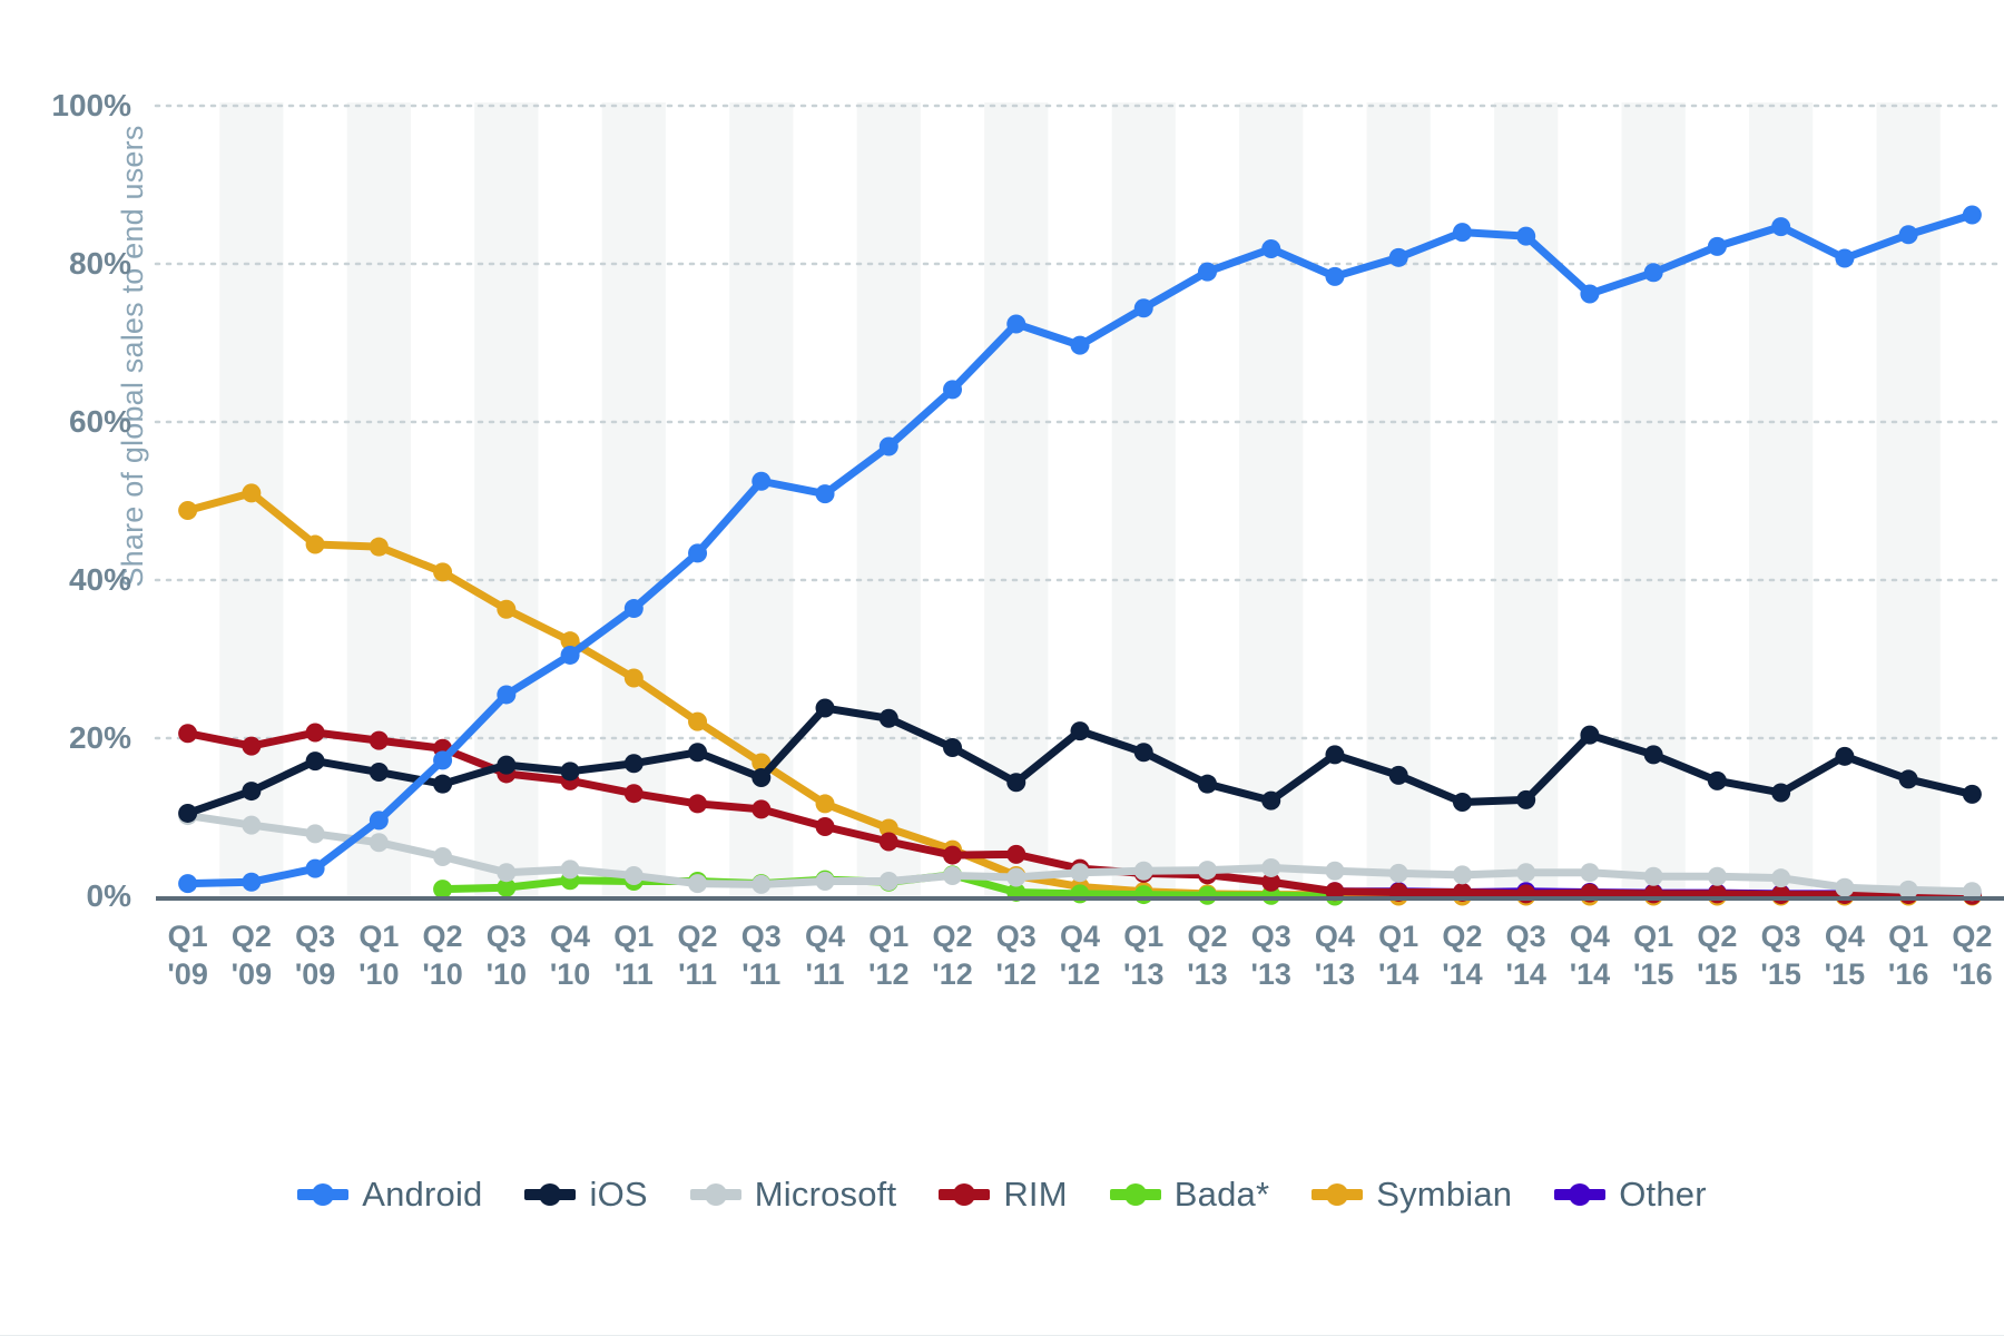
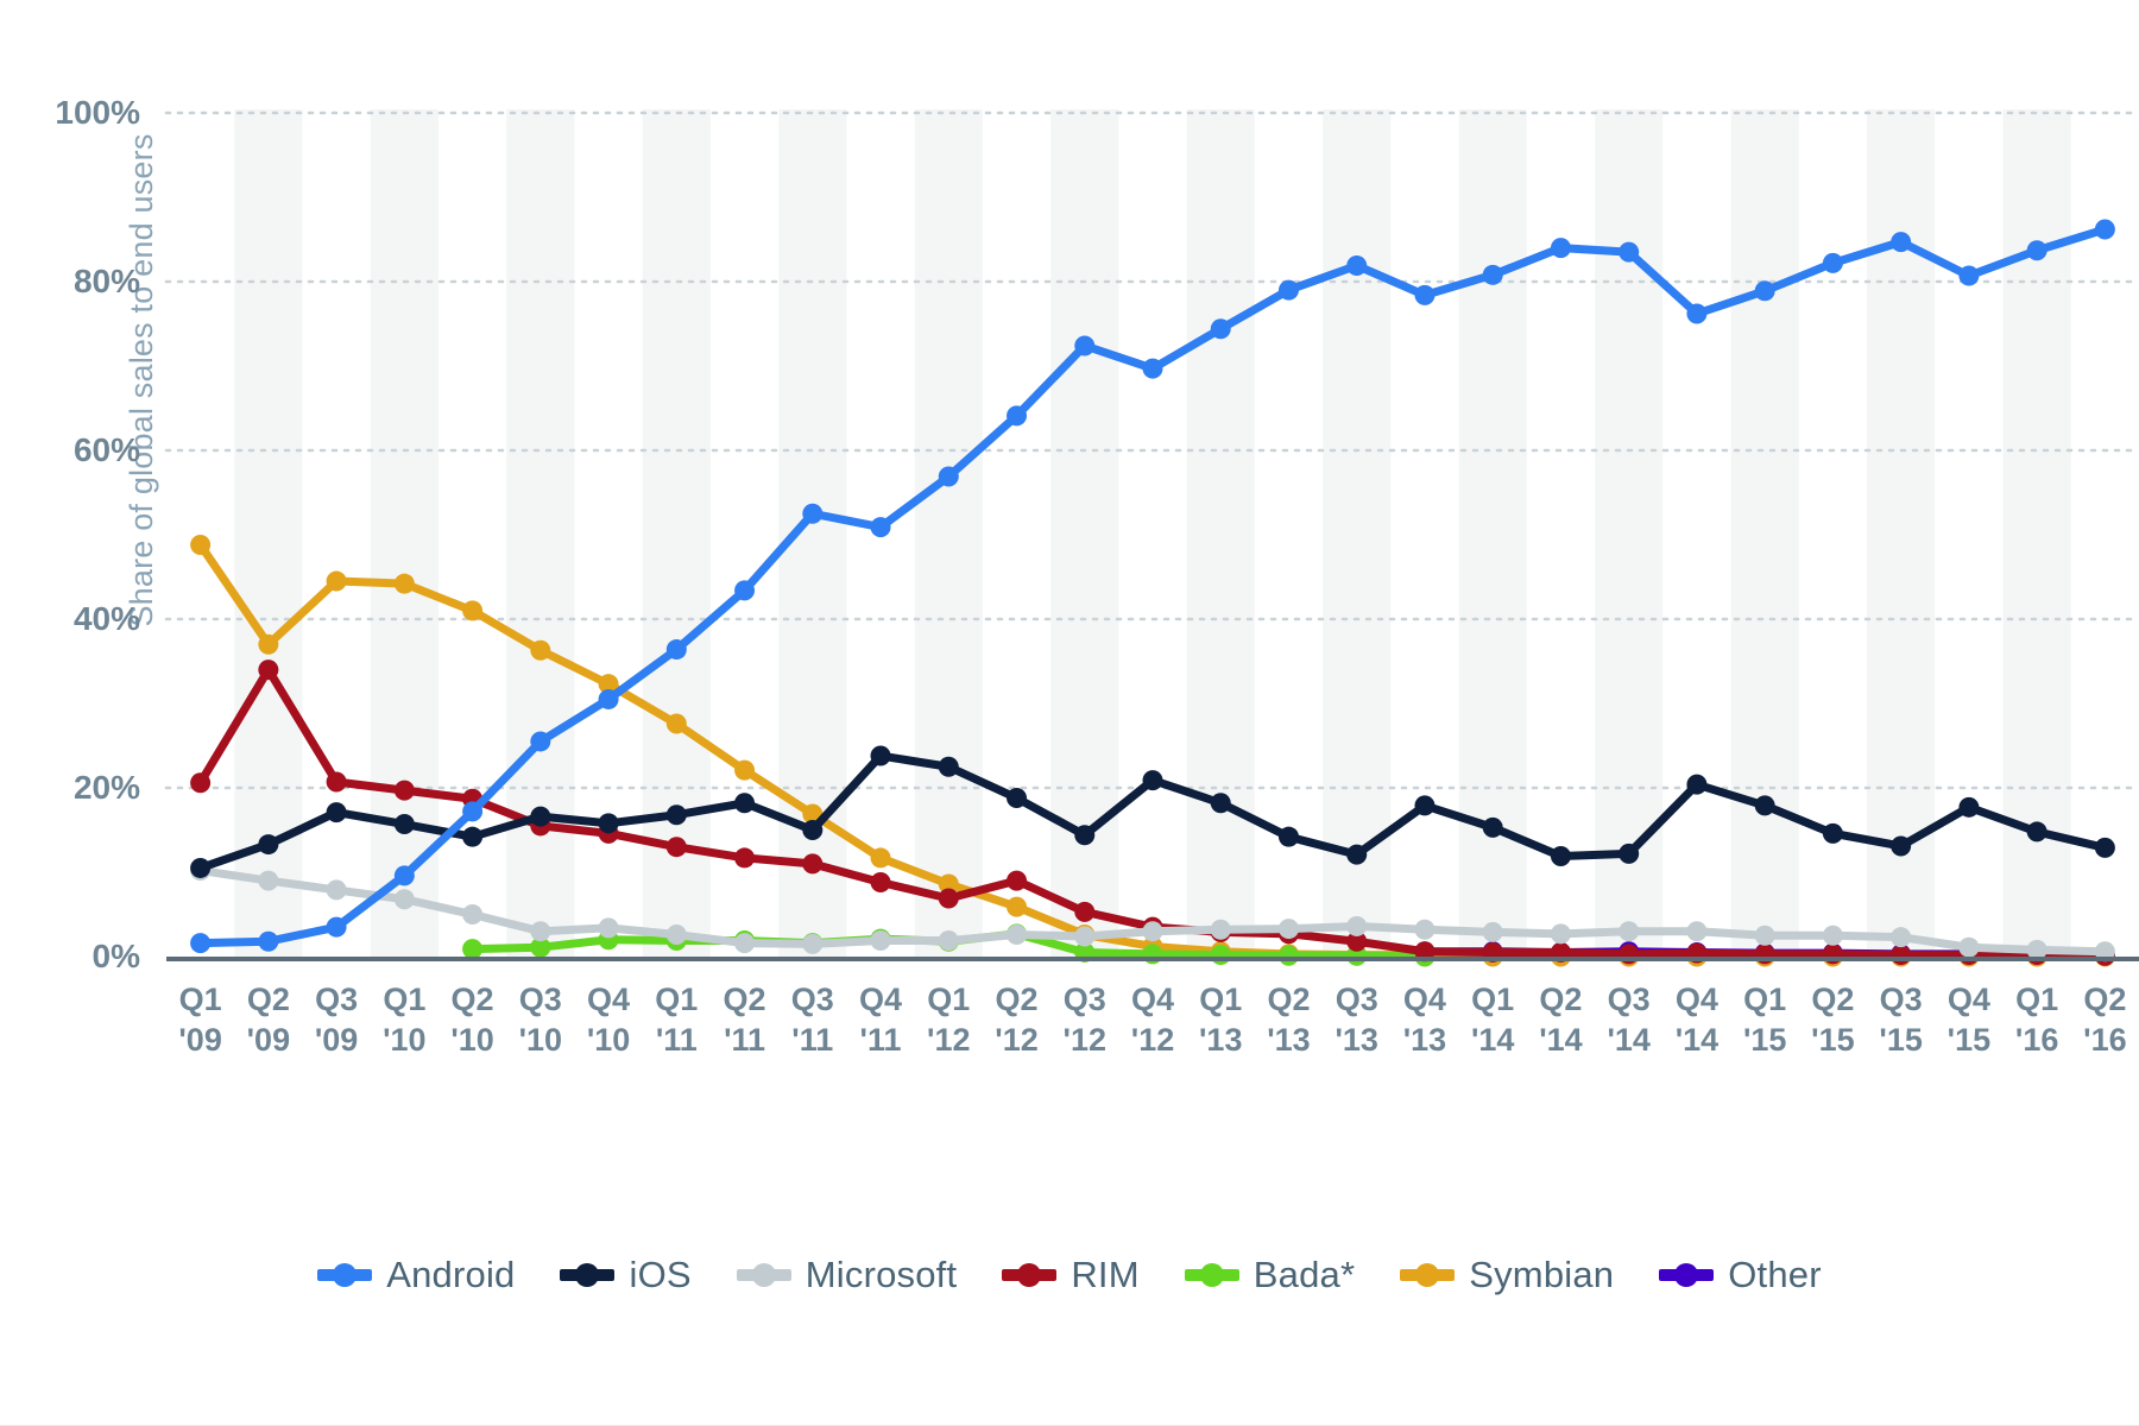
RIM/Q2 '09: 19% -> 34%
Symbian/Q2 '09: 51% -> 37%
RIM/Q2 '12: 5% -> 9%
